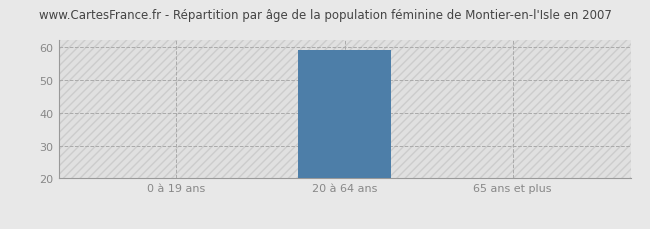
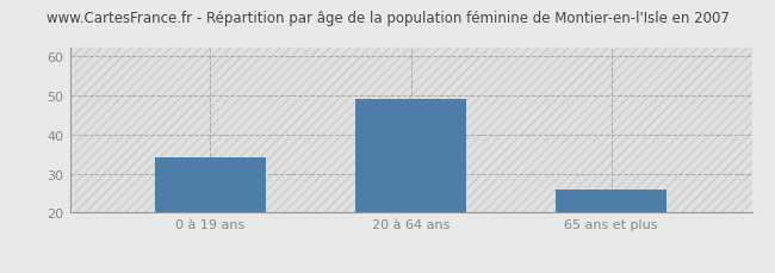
0 à 19 ans: 20 -> 34
20 à 64 ans: 59 -> 49
65 ans et plus: 20 -> 26
